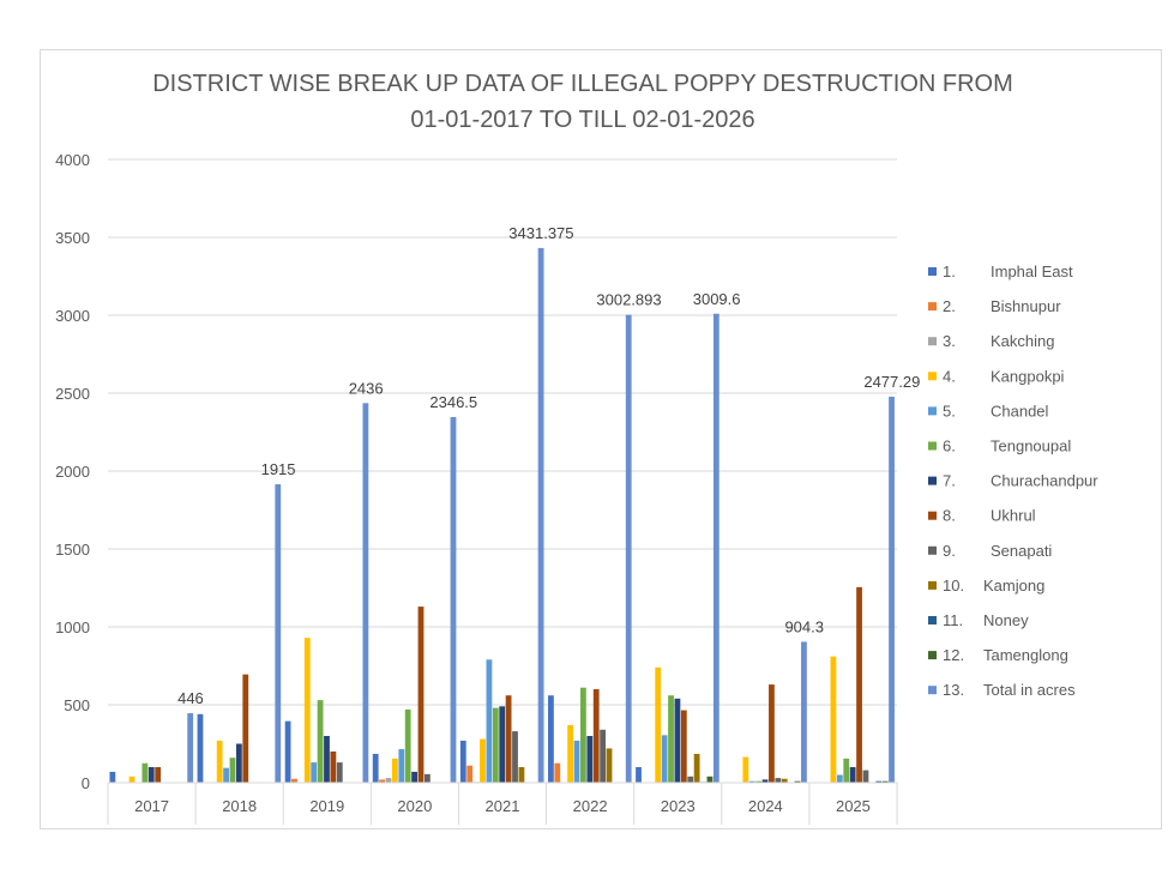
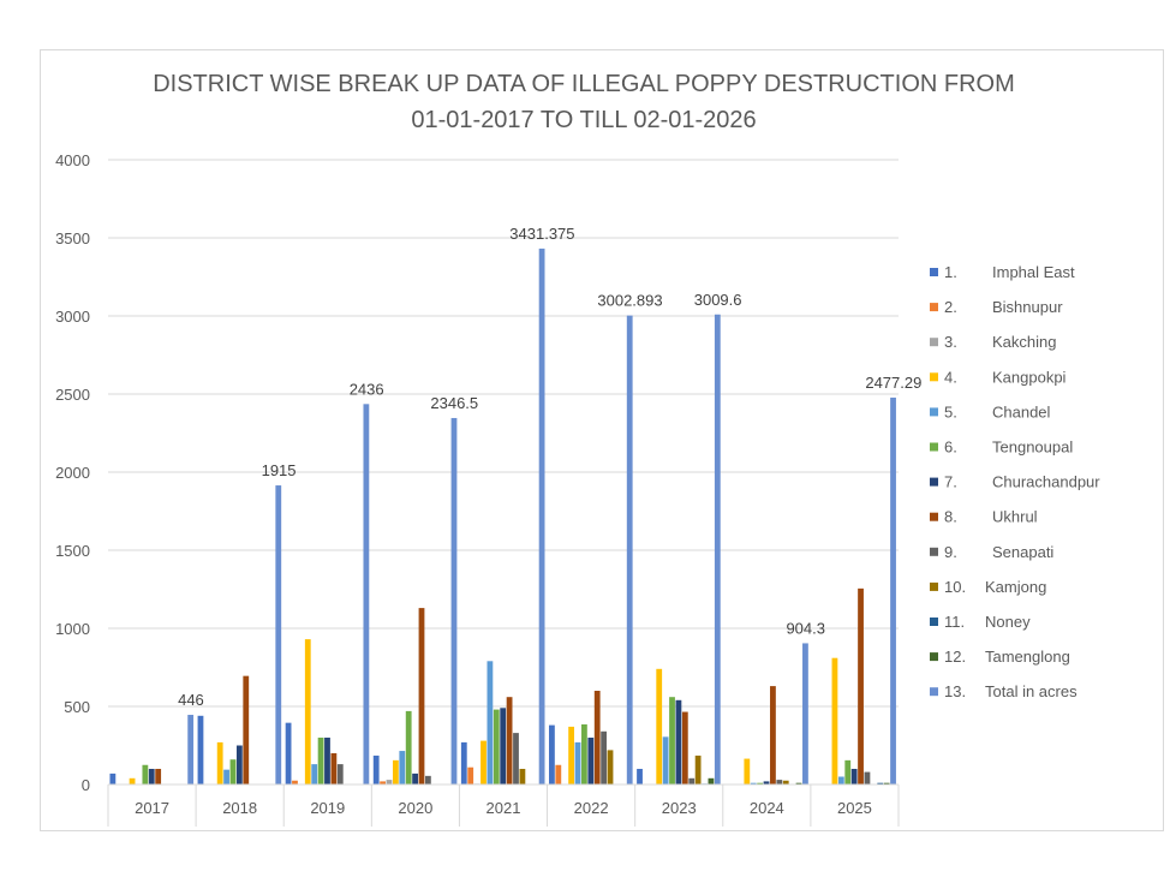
Tengnoupal/2019: 530 -> 300
Imphal East/2022: 560 -> 380
Tengnoupal/2022: 610 -> 380
